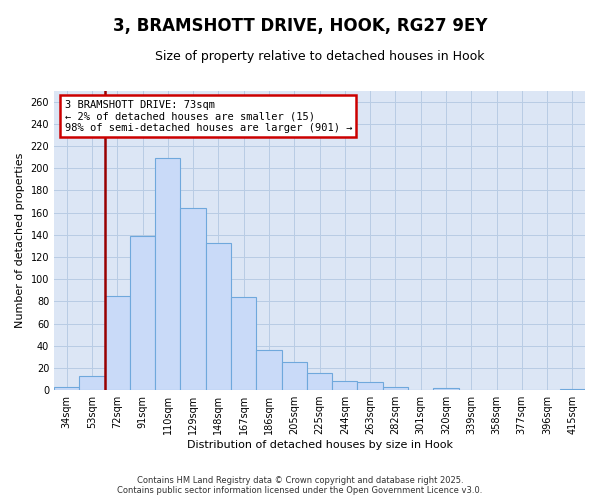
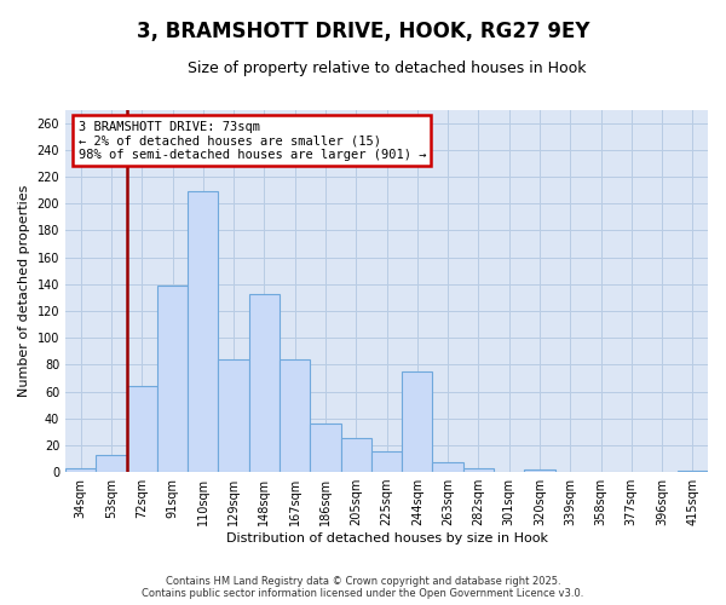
72sqm: 85 -> 64
129sqm: 164 -> 84
244sqm: 8 -> 75
